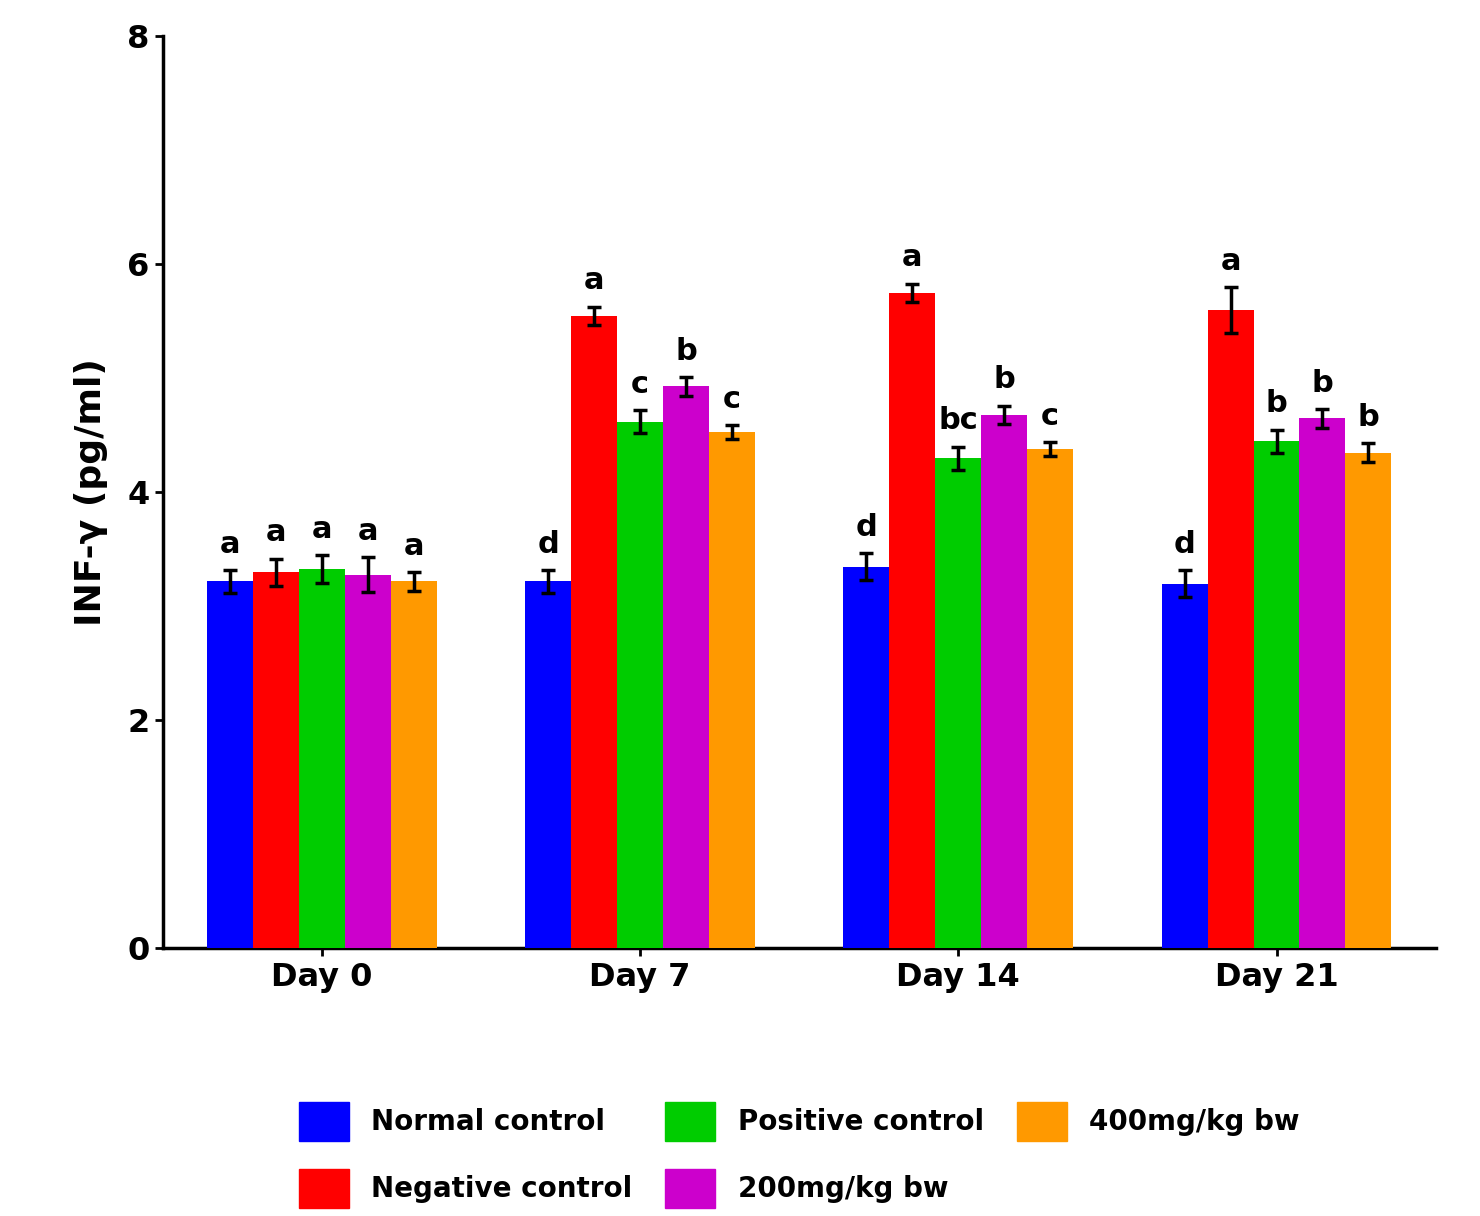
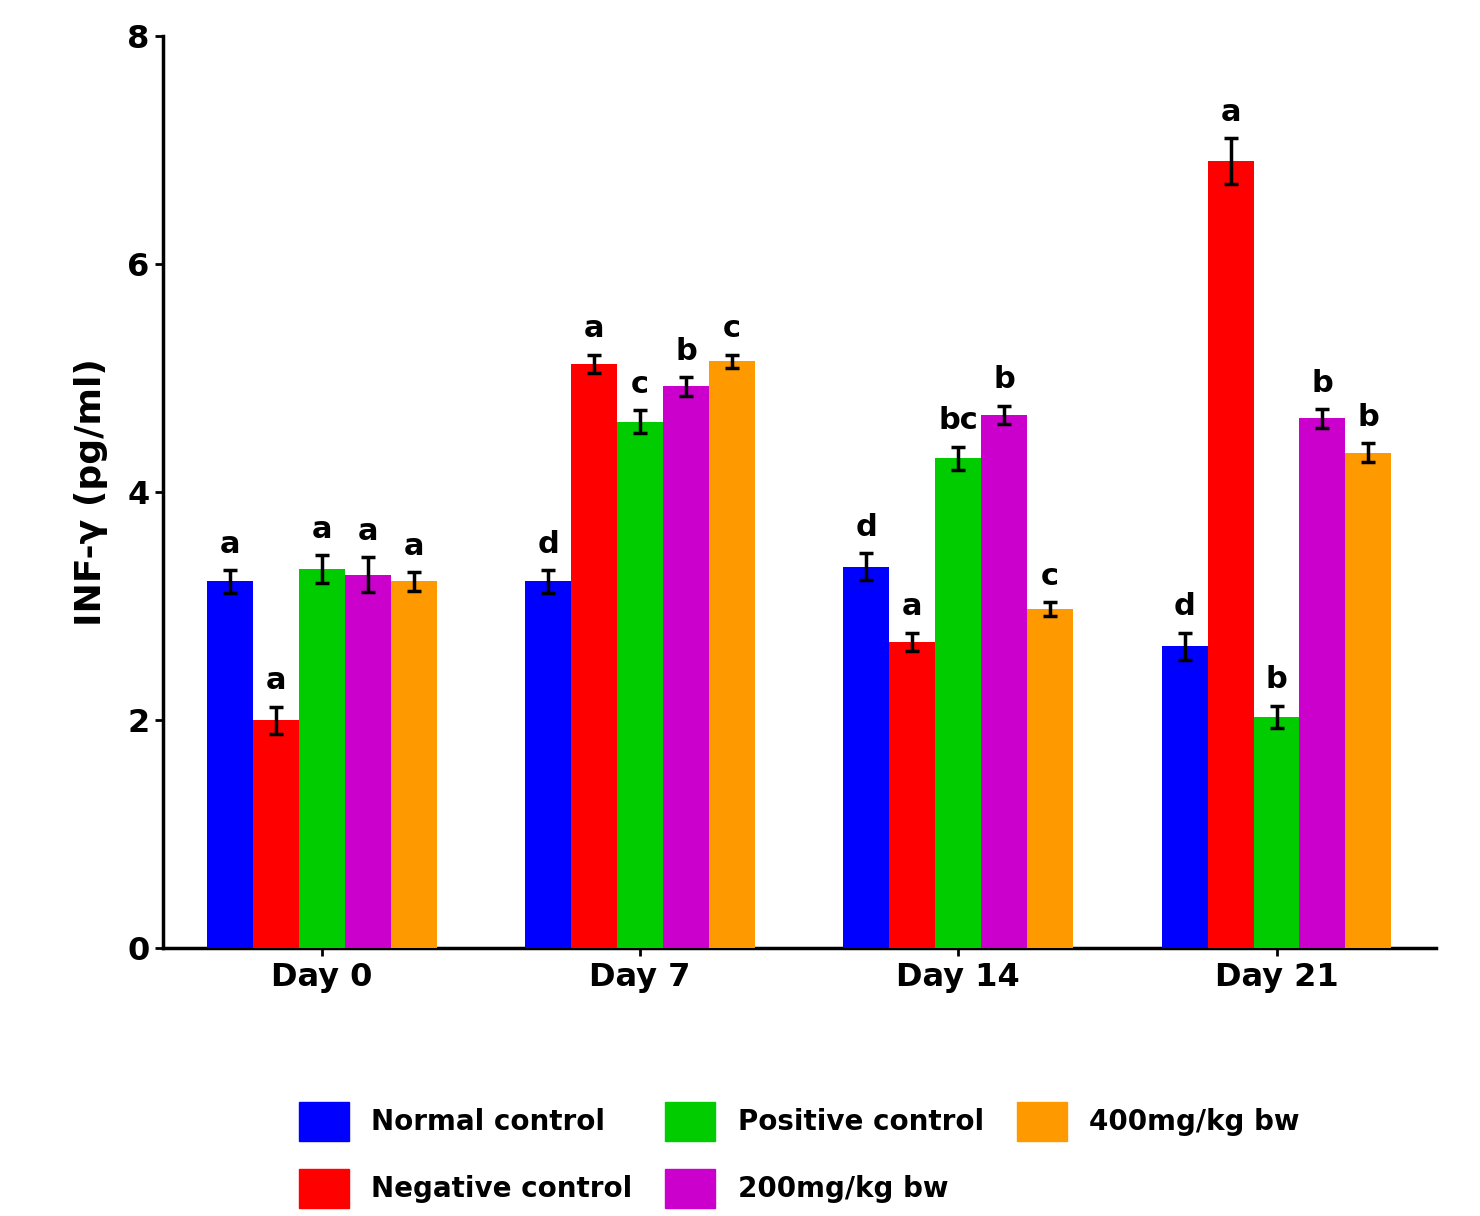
Negative control/Day 0: 3.30 -> 2.00
Negative control/Day 7: 5.55 -> 5.13
400mg/kg bw/Day 7: 4.53 -> 5.15
Negative control/Day 14: 5.75 -> 2.69
400mg/kg bw/Day 14: 4.38 -> 2.98
Normal control/Day 21: 3.20 -> 2.65
Negative control/Day 21: 5.60 -> 6.91
Positive control/Day 21: 4.45 -> 2.03
